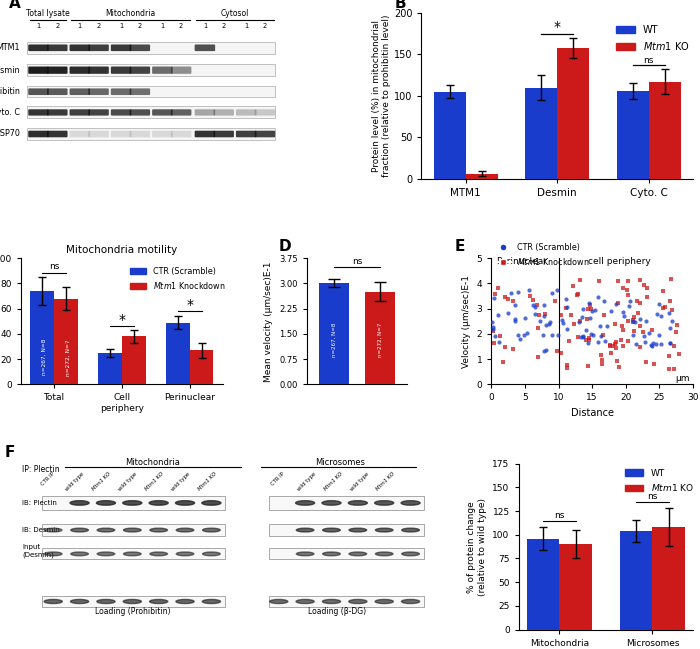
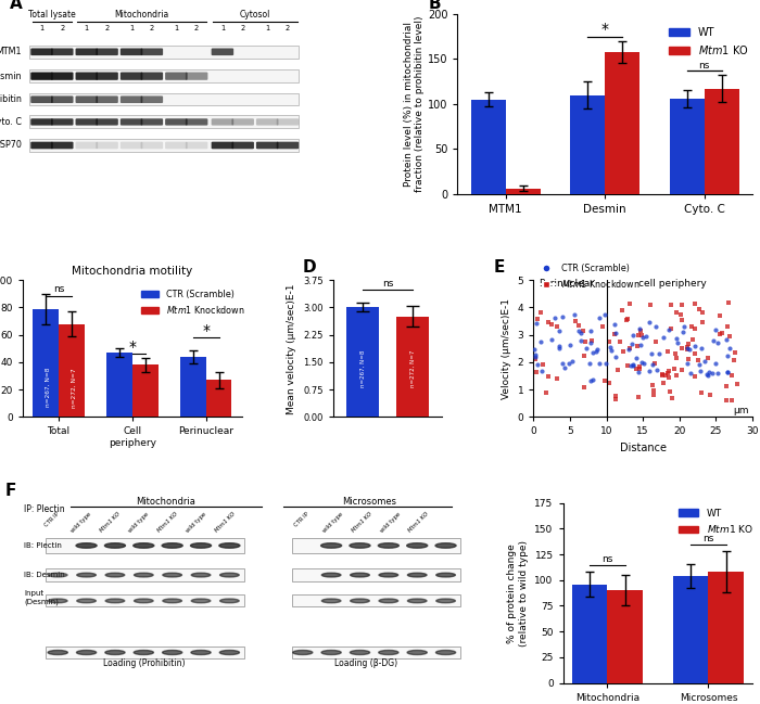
Mitochondria motility/CTR (Scramble)/Total: 74 -> 79
Mitochondria motility/CTR (Scramble)/Cell periphery: 25 -> 47
Mitochondria motility/CTR (Scramble)/Perinuclear: 49 -> 44
